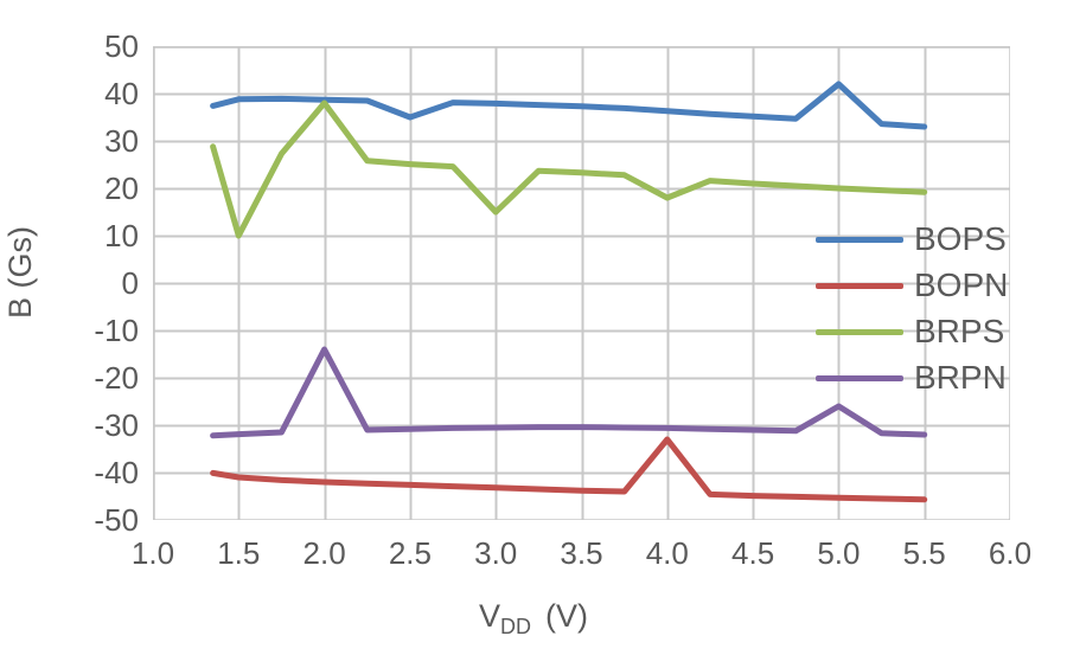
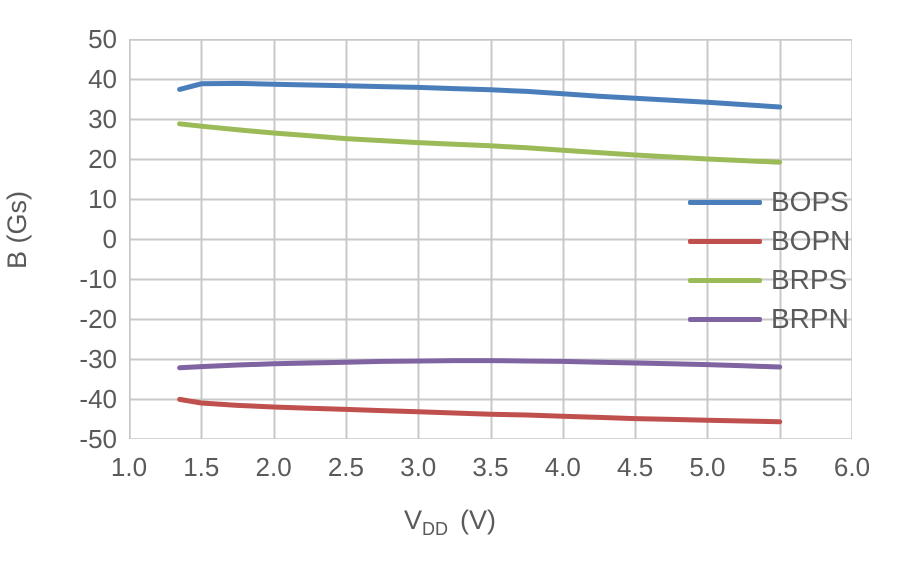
BRPS/1.5: 10 -> 28
BRPS/2.0: 38 -> 26
BRPN/2.0: -14 -> -31
BOPS/2.5: 35 -> 38
BRPS/3.0: 15 -> 24
BOPN/4.0: -33 -> -44
BRPS/4.0: 18 -> 22
BOPS/5.0: 42 -> 34
BRPN/5.0: -26 -> -31
